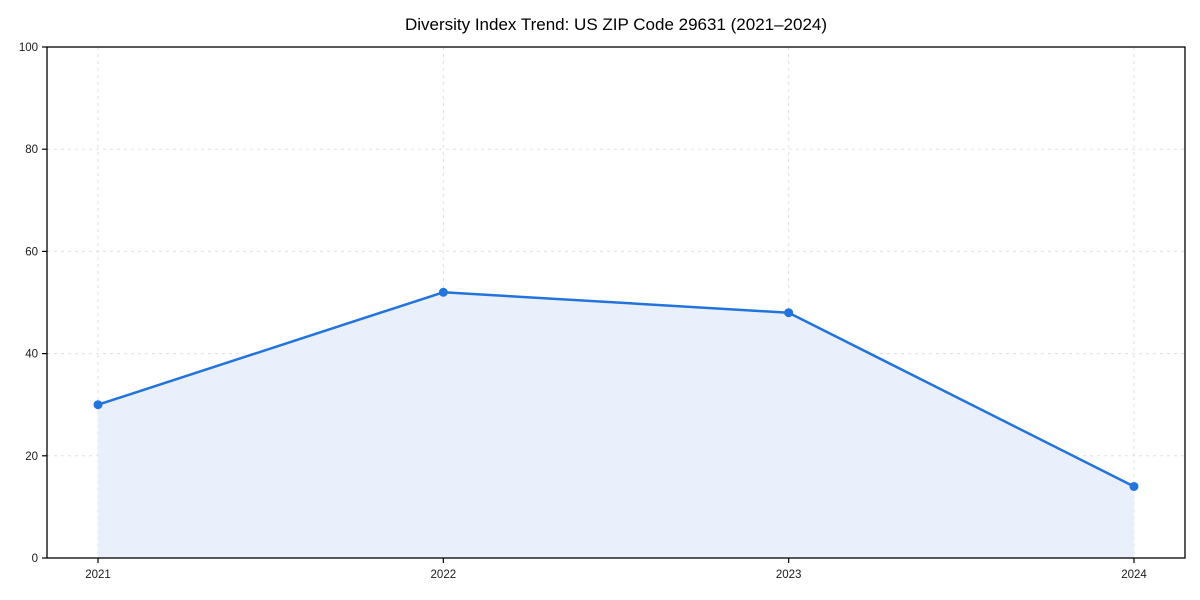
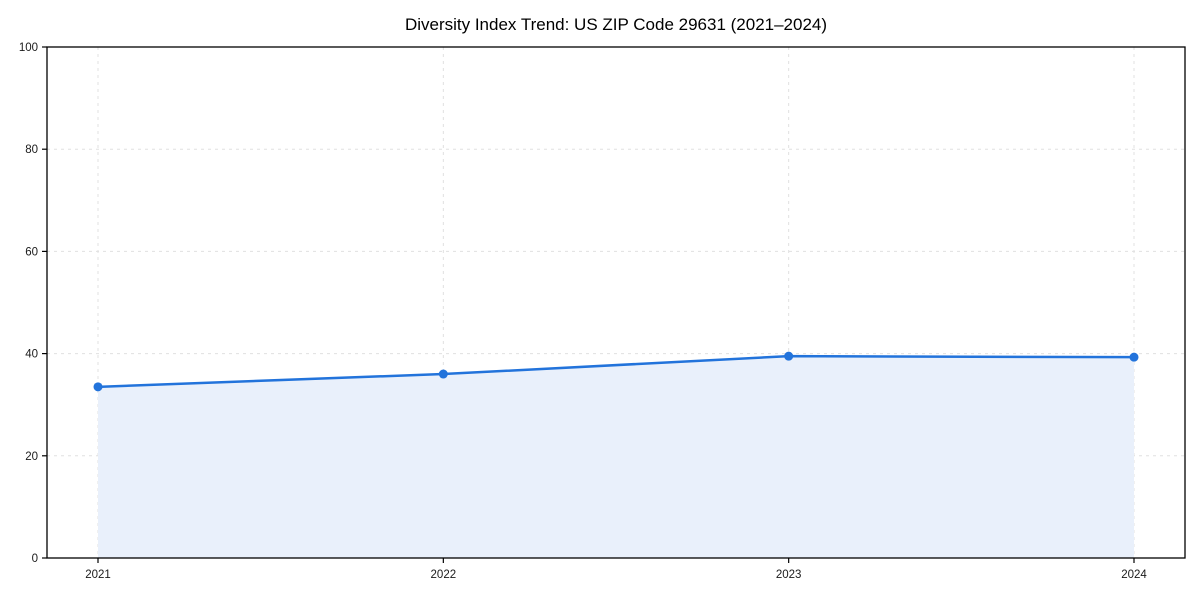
2021: 30 -> 34
2022: 52 -> 36
2023: 48 -> 40
2024: 14 -> 39
